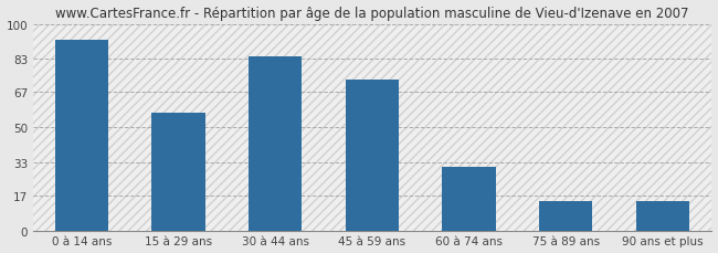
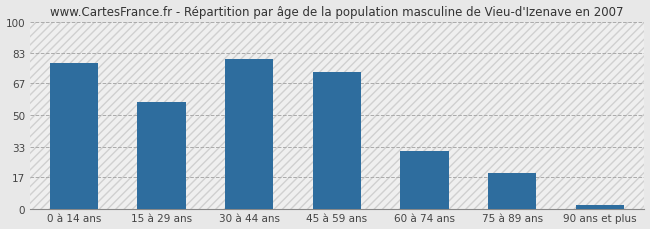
0 à 14 ans: 92 -> 78
30 à 44 ans: 84 -> 80
75 à 89 ans: 14 -> 19
90 ans et plus: 14 -> 2
